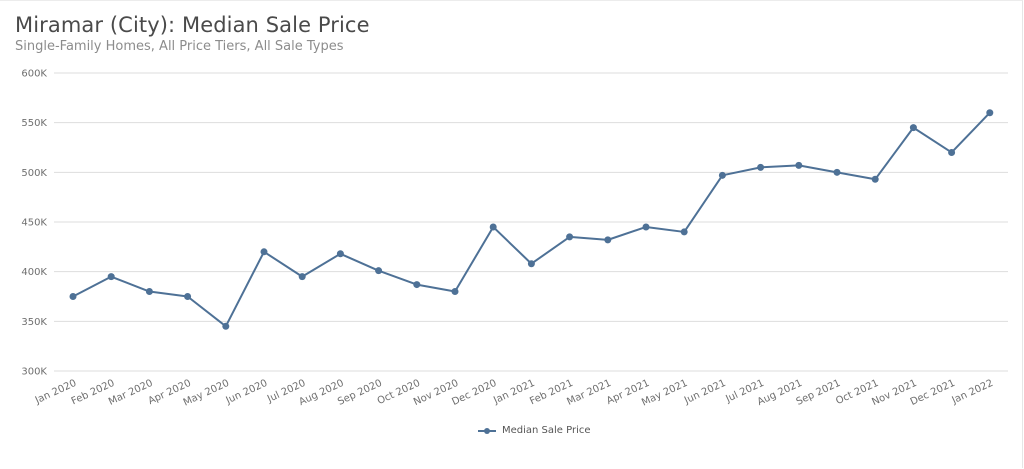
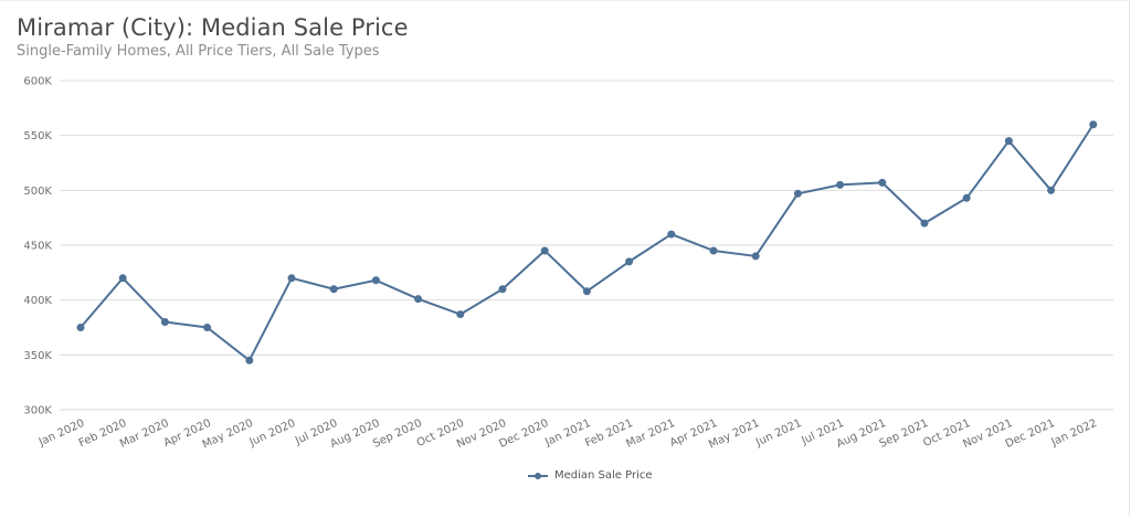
Feb 2020: 400K -> 420K
Jul 2020: 400K -> 410K
Nov 2020: 380K -> 410K
Mar 2021: 430K -> 460K
Sep 2021: 500K -> 470K
Dec 2021: 520K -> 500K
